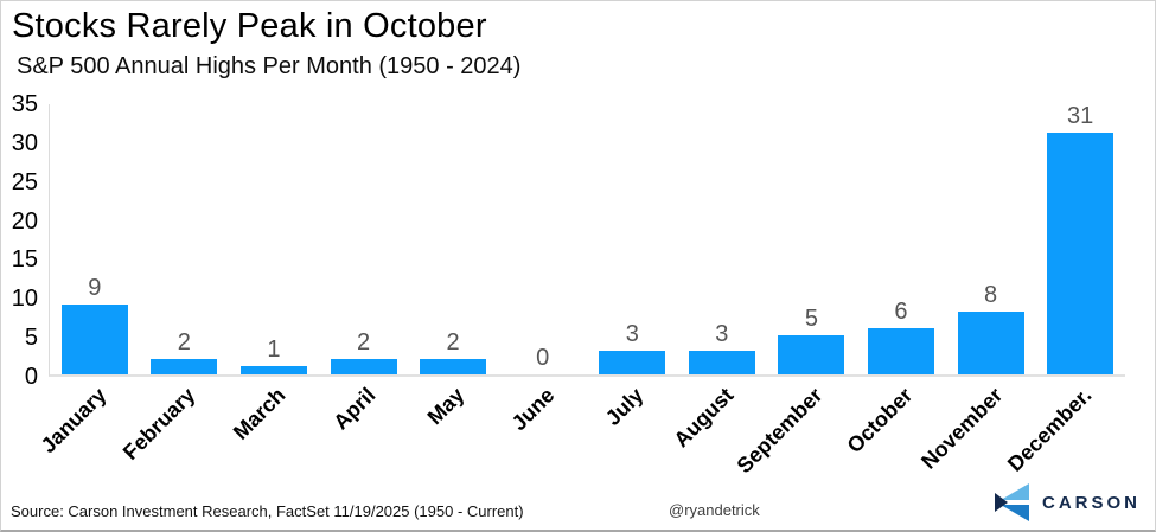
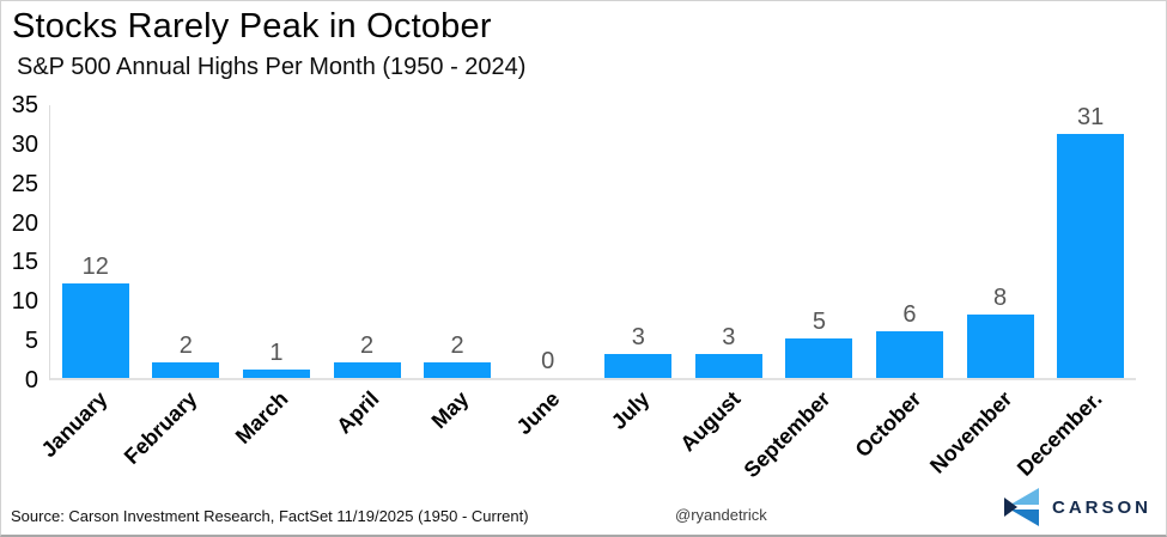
January: 9 -> 12
